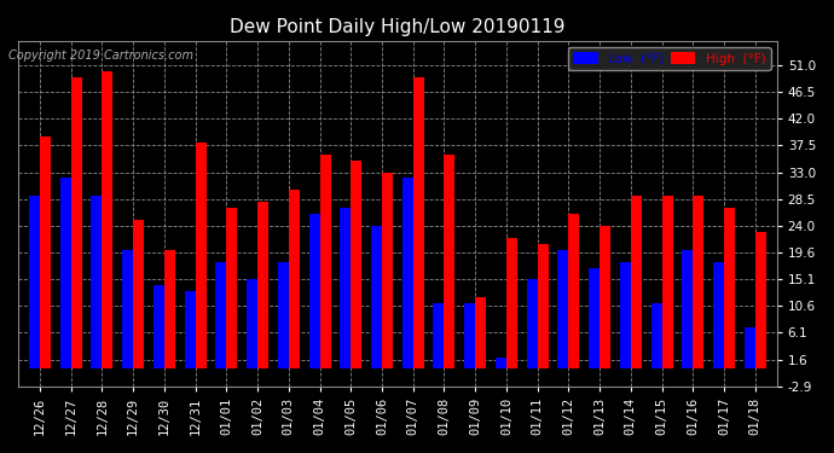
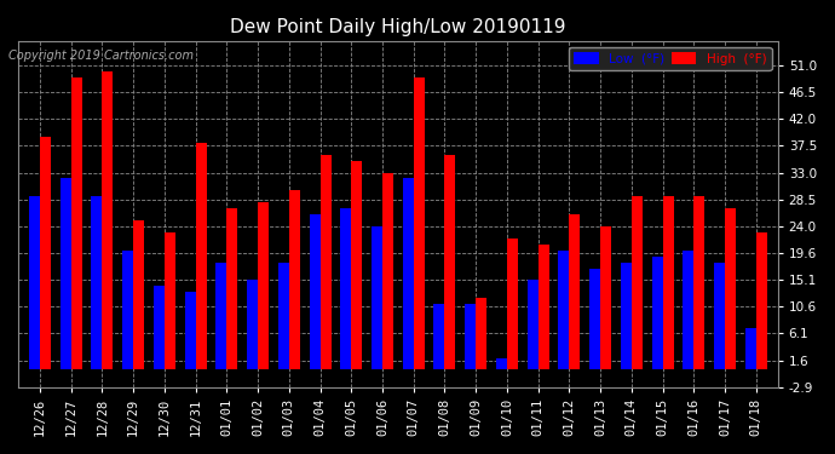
High (°F)/12/30: 20 -> 23
Low (°F)/01/15: 11 -> 19
